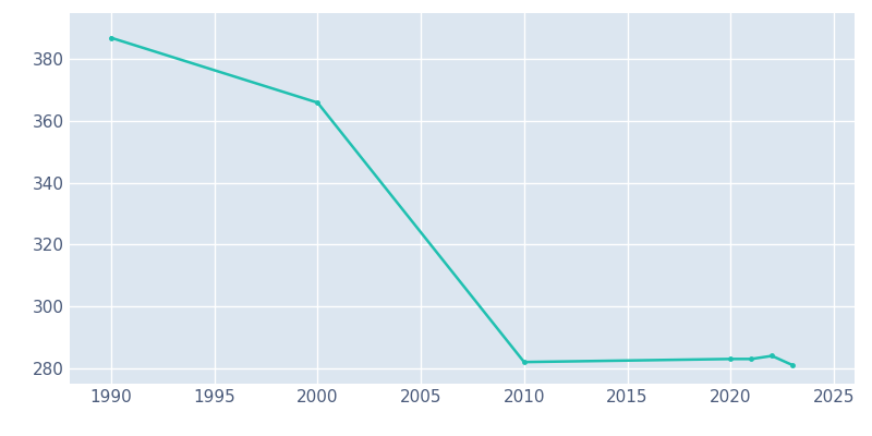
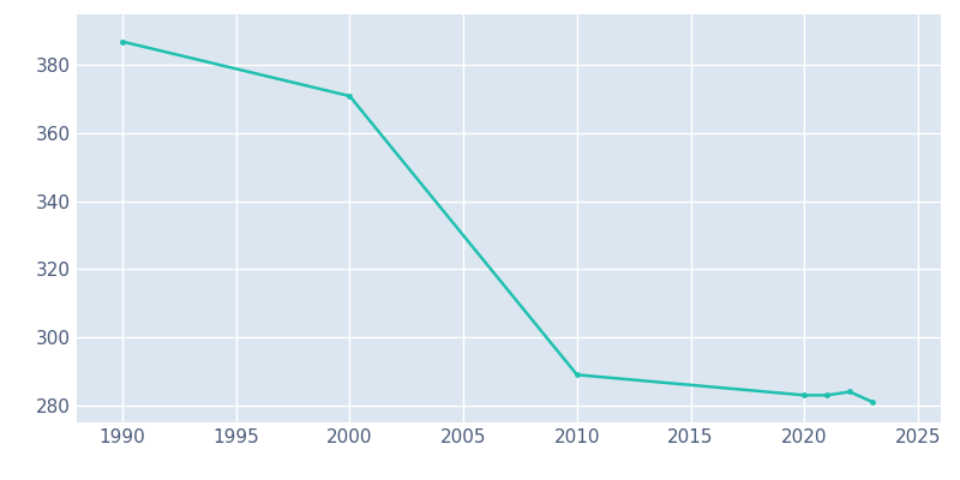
2000: 366 -> 371
2010: 282 -> 289
